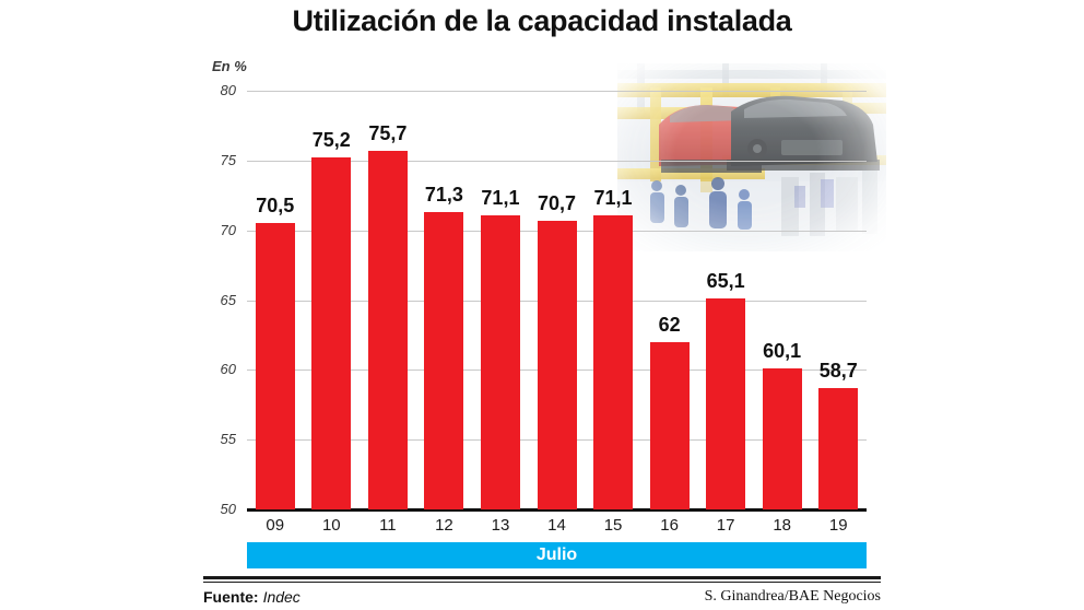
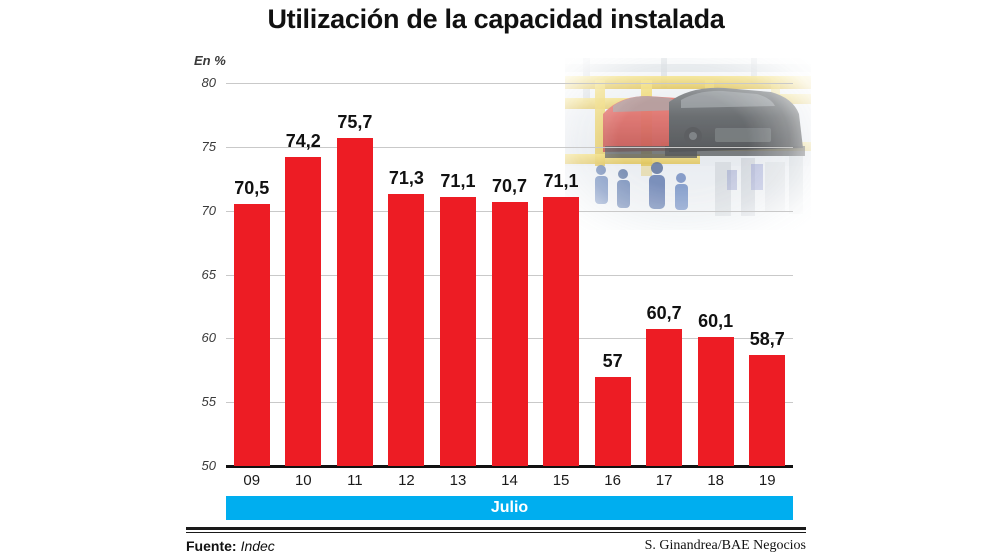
10: 75,2 -> 74,2
16: 62 -> 57
17: 65,1 -> 60,7
